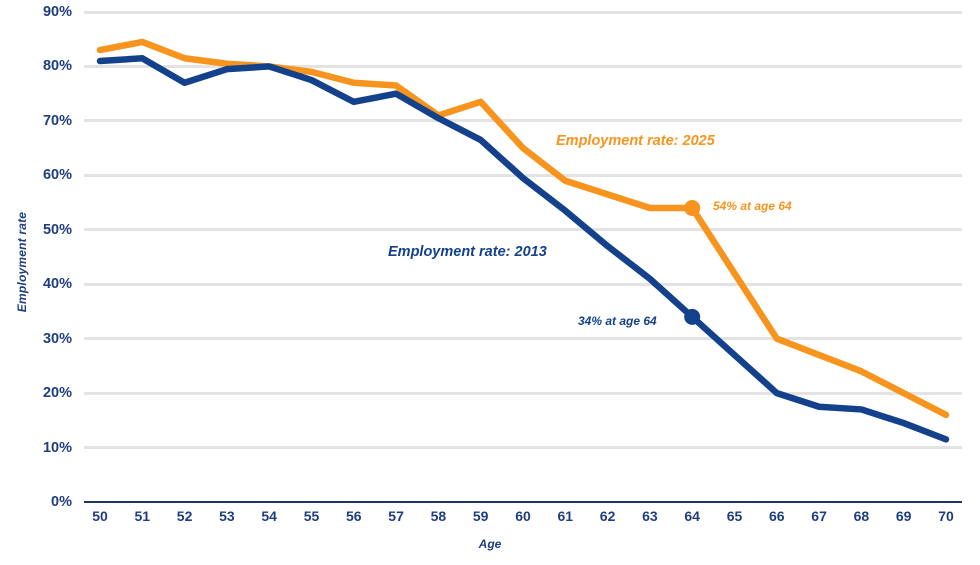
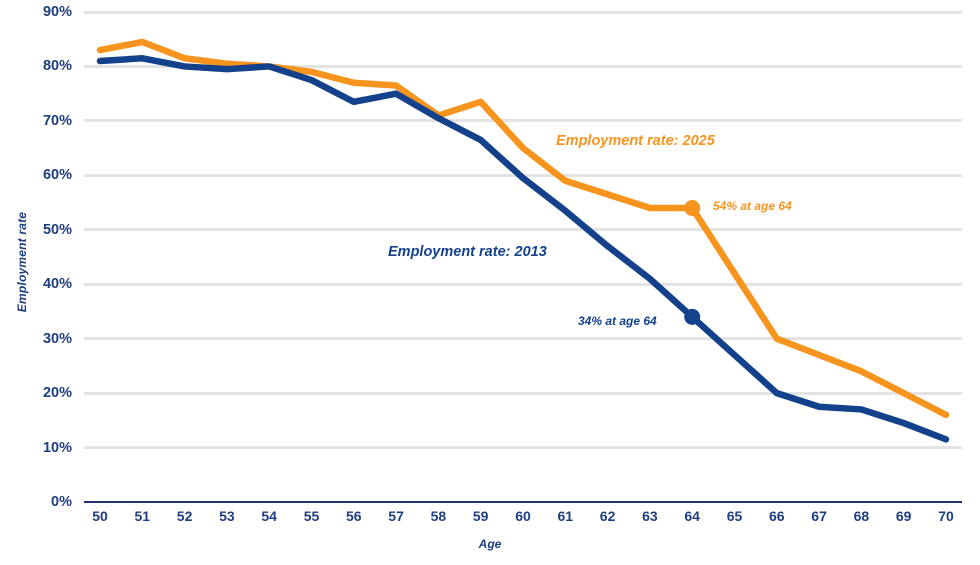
Employment rate: 2013/52: 77% -> 80%
